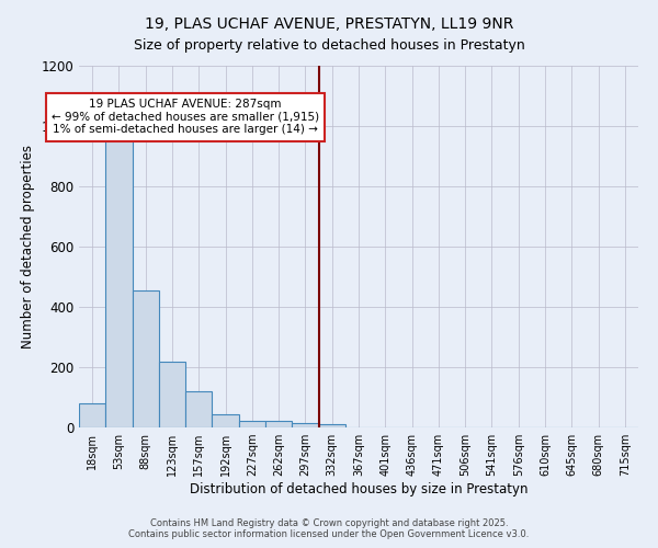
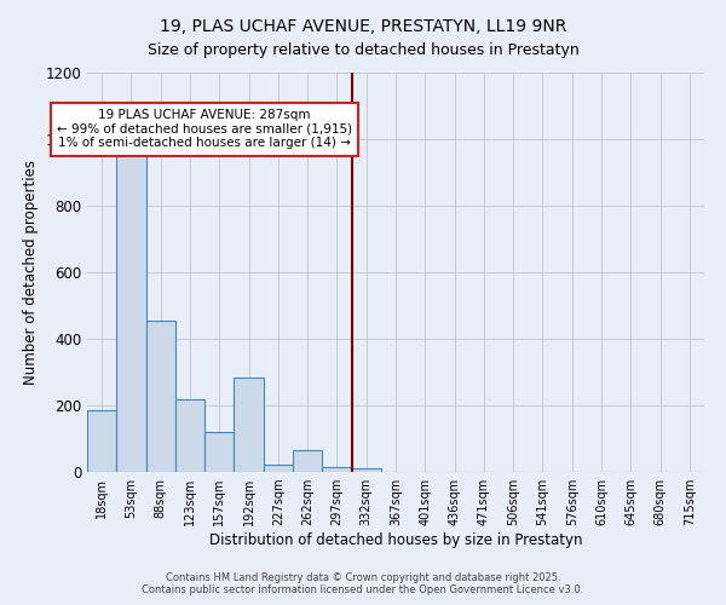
18sqm: 80 -> 185
192sqm: 45 -> 285
262sqm: 22 -> 65
